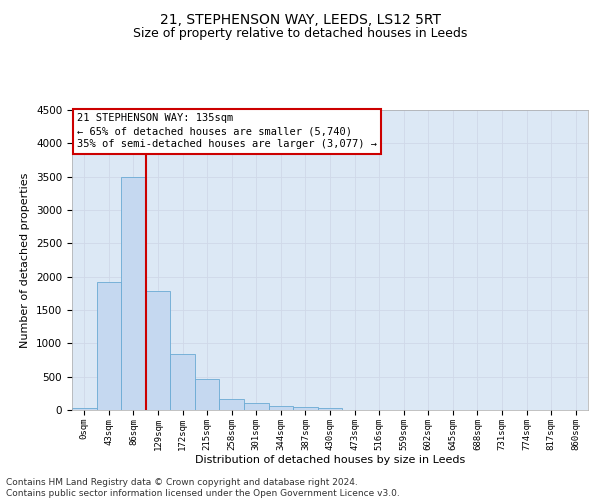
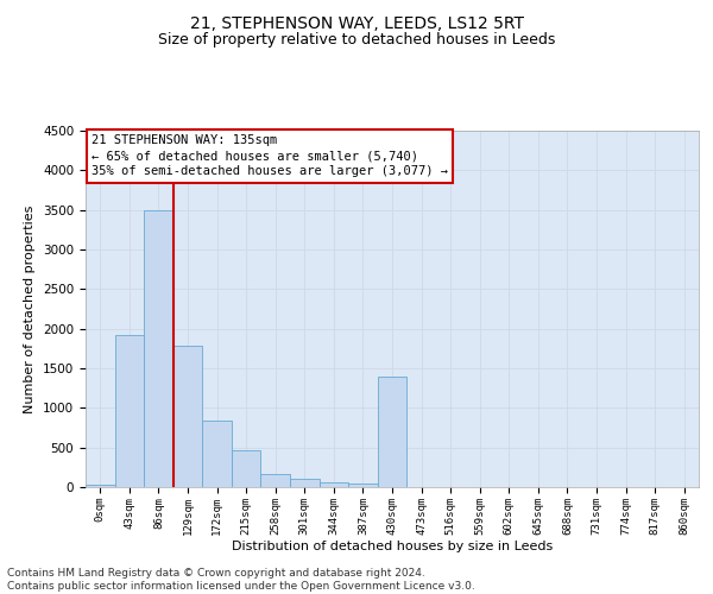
430sqm: 20 -> 1400
